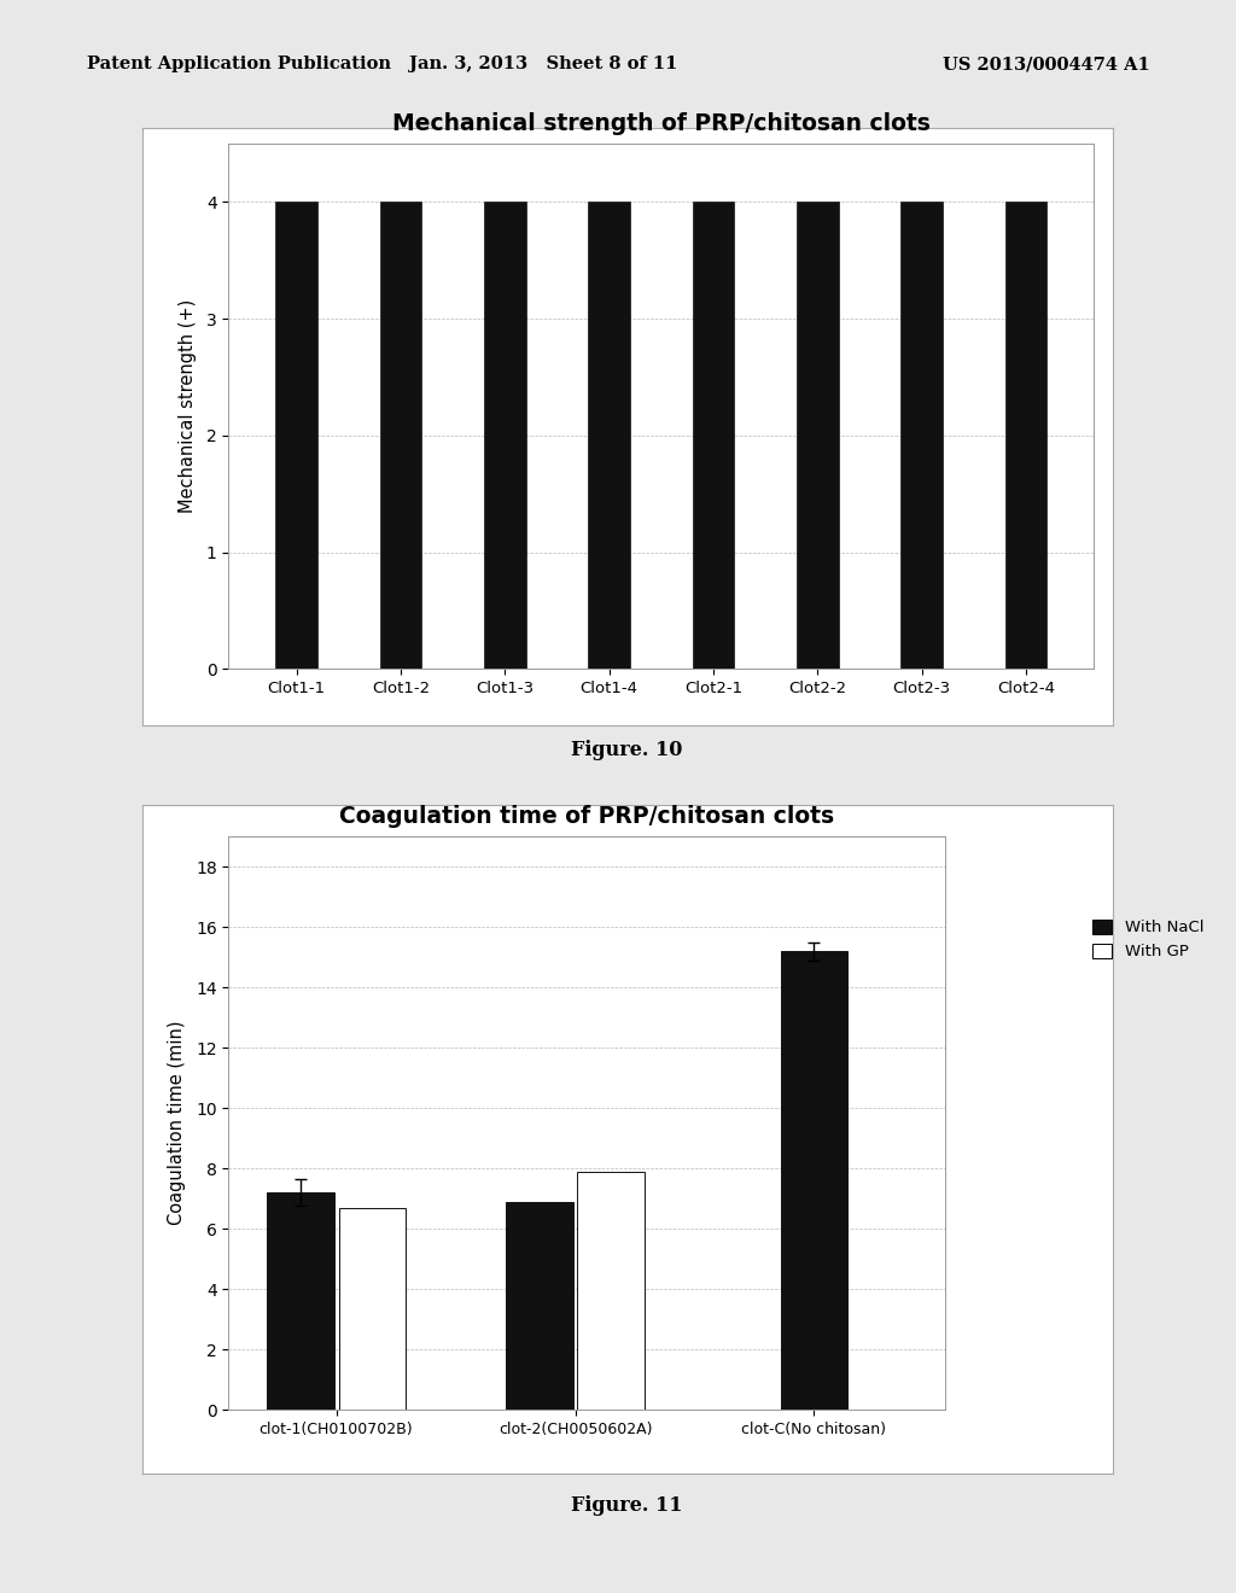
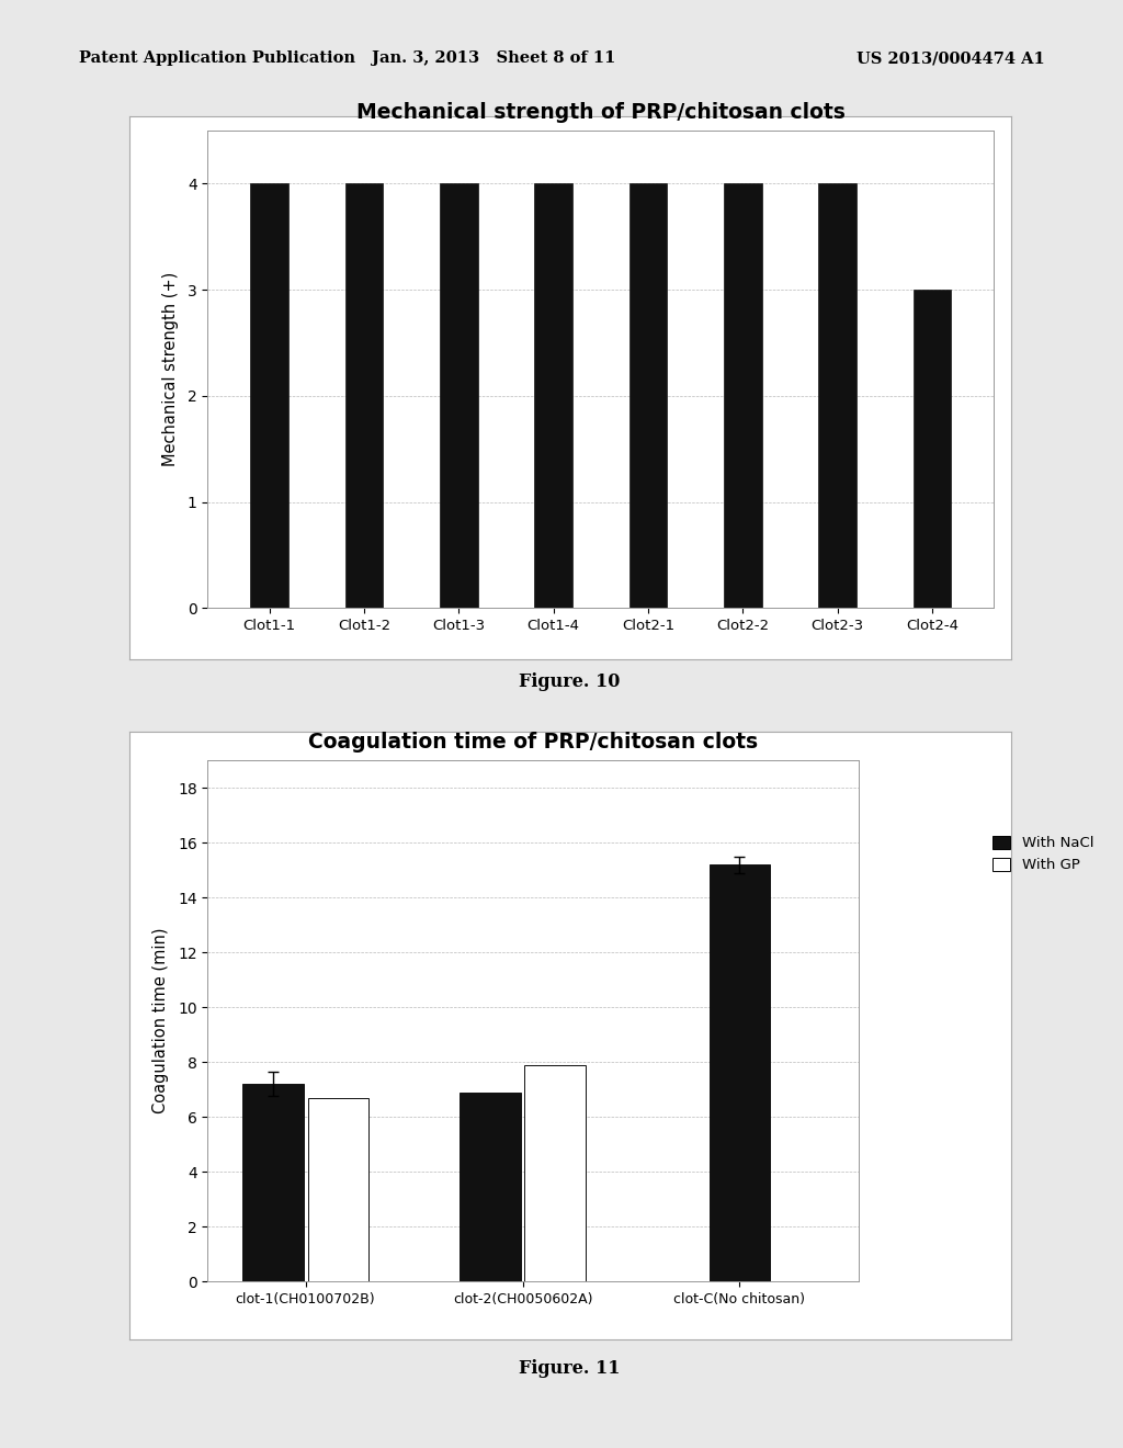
Mechanical strength of PRP/chitosan clots/Clot2-4: 4 -> 3
